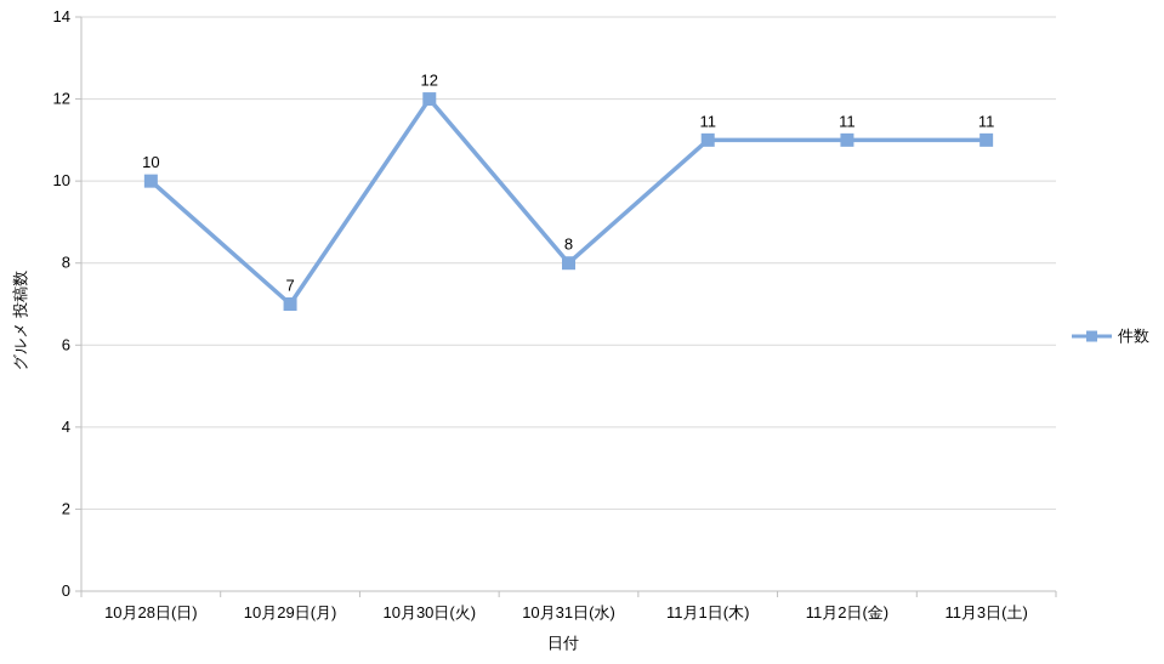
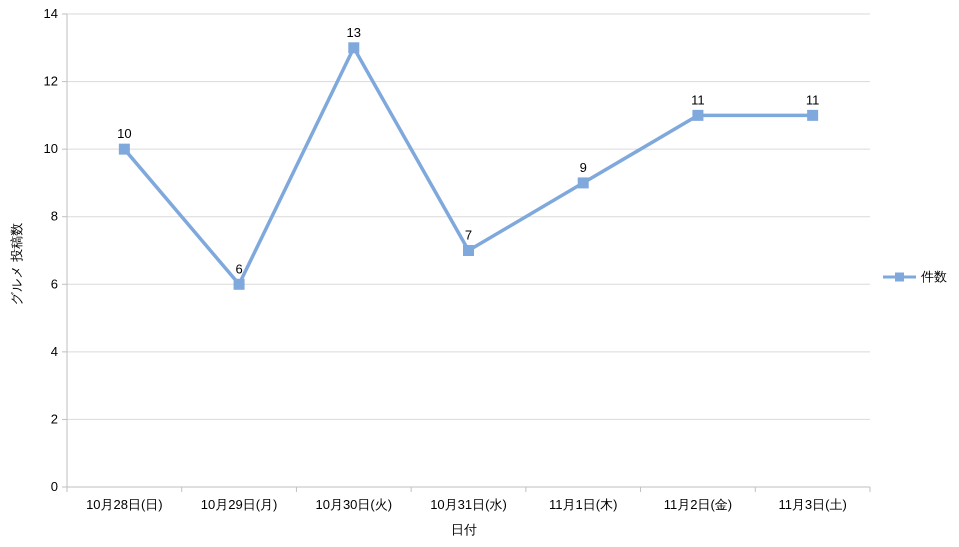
10月29日(月): 7 -> 6
10月30日(火): 12 -> 13
10月31日(水): 8 -> 7
11月1日(木): 11 -> 9
